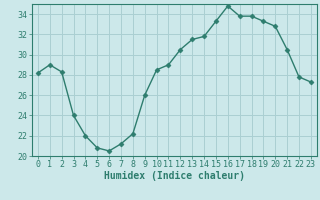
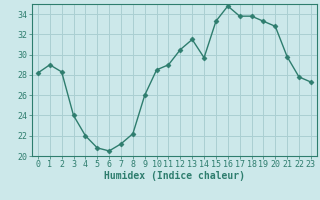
14: 31.8 -> 29.7
21: 30.5 -> 29.8
